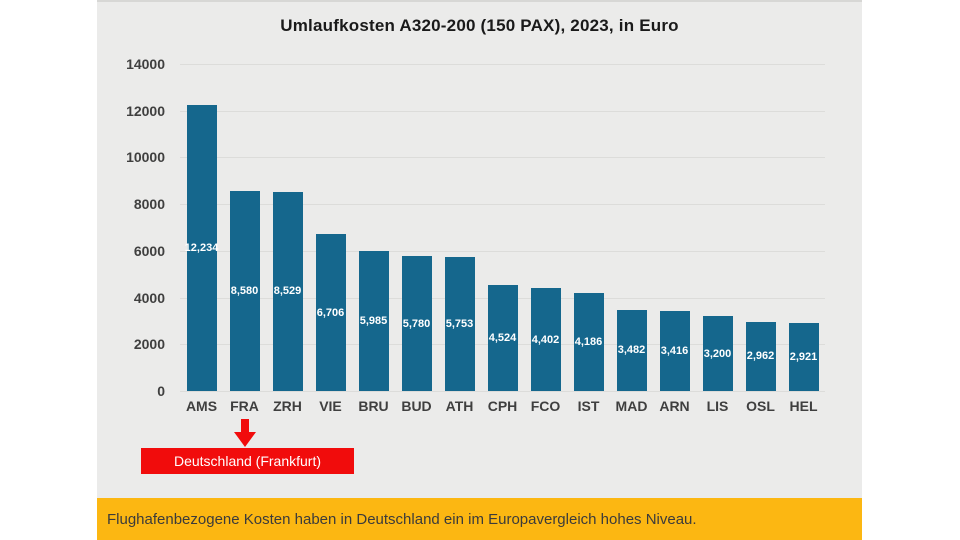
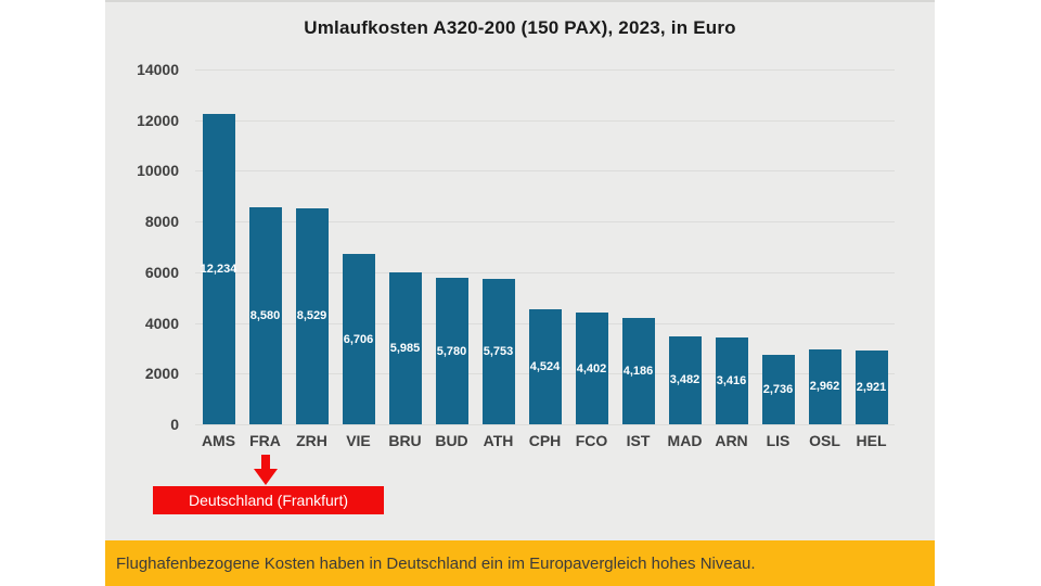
LIS: 3,200 -> 2,736
